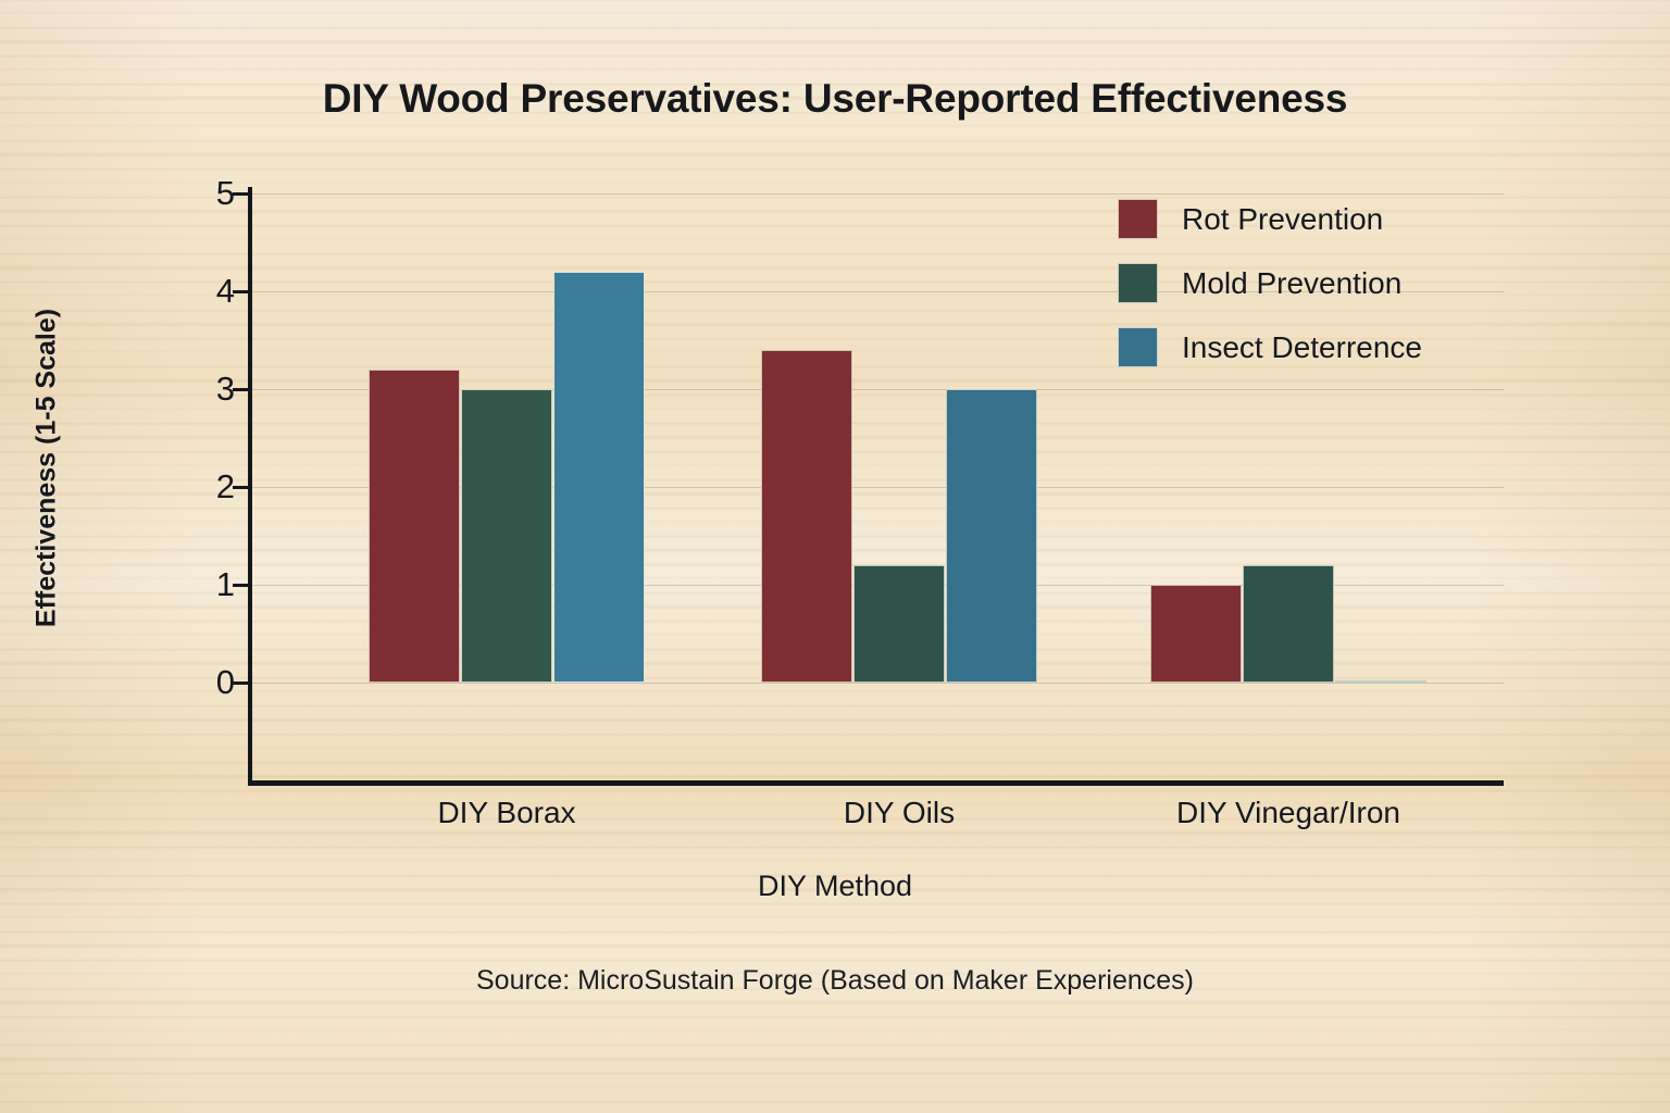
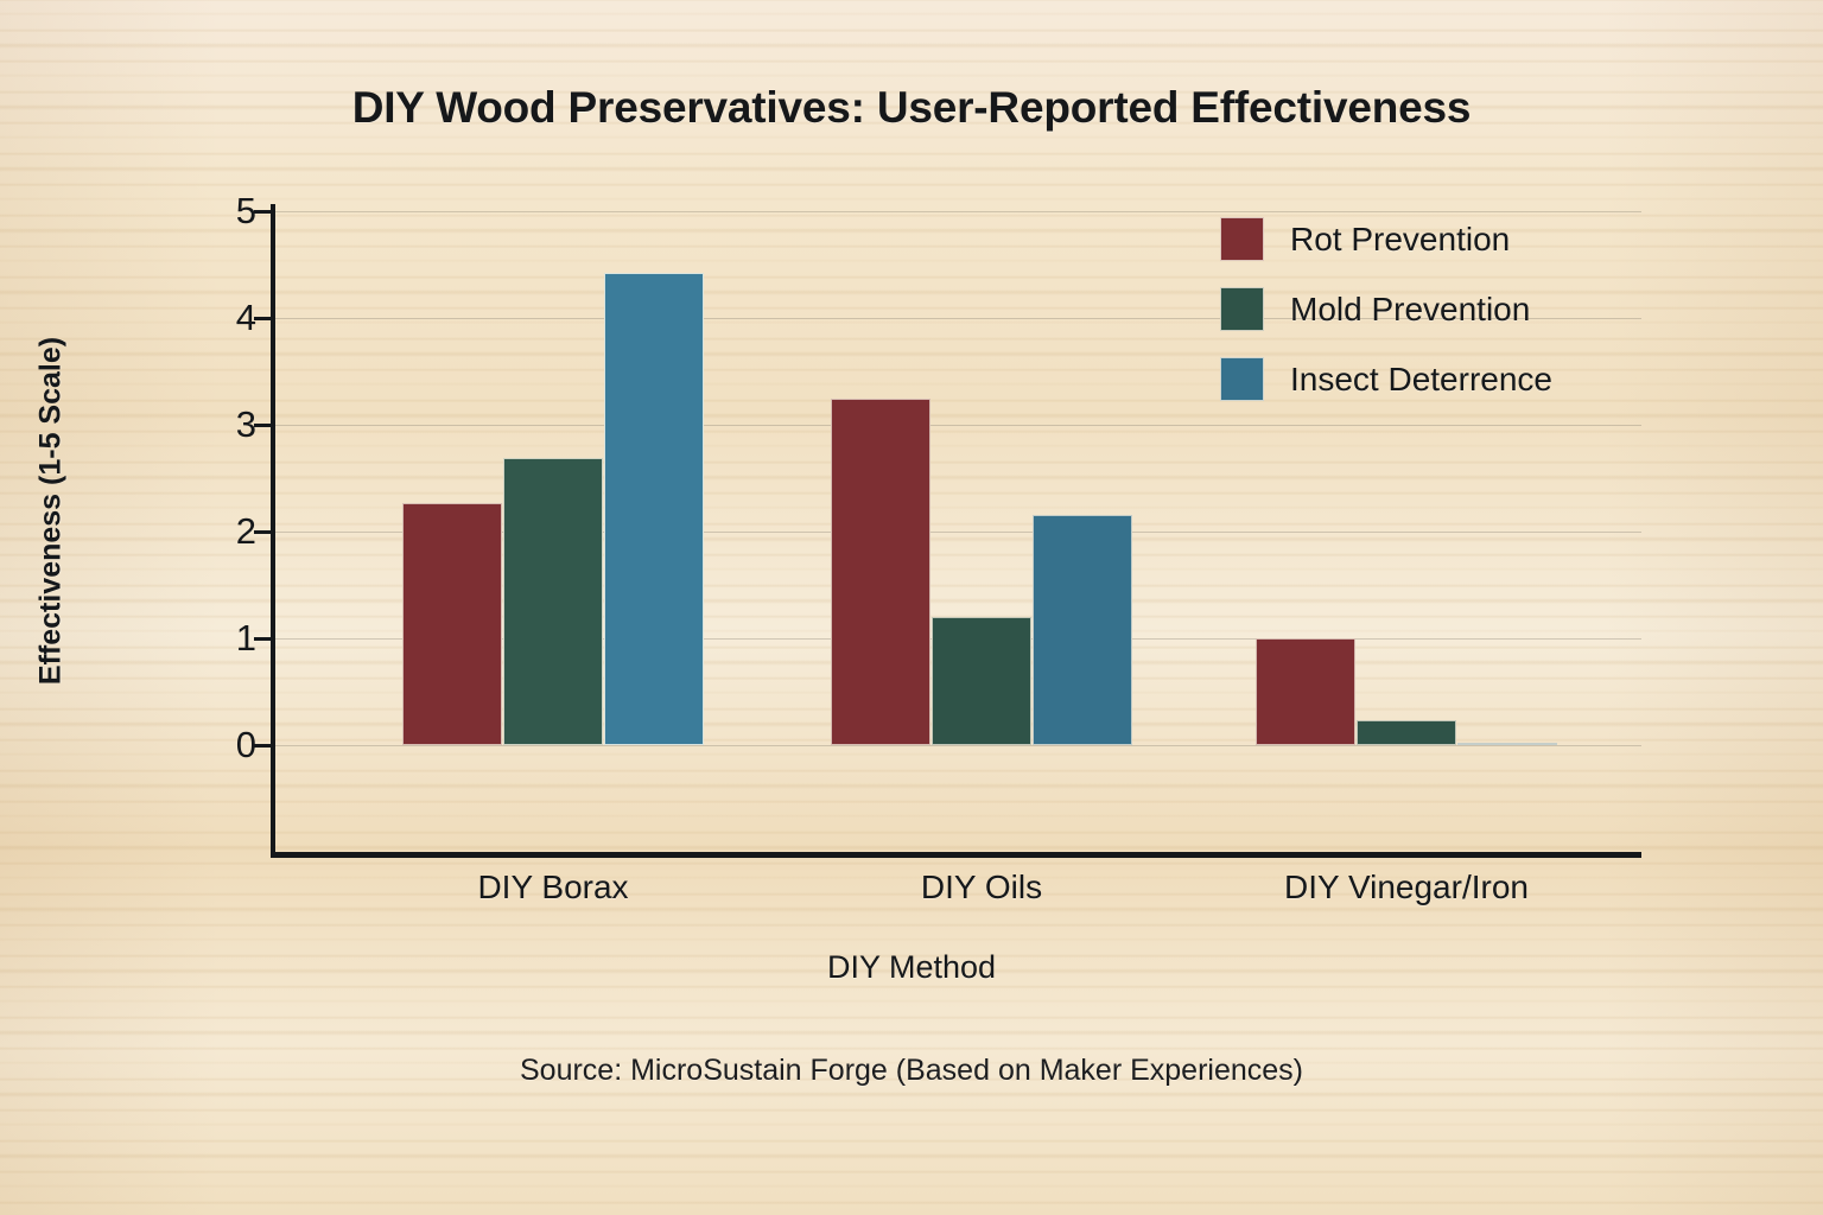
Rot Prevention/DIY Borax: 3.2 -> 2.3
Mold Prevention/DIY Borax: 3.0 -> 2.7
Insect Deterrence/DIY Borax: 4.2 -> 4.4
Rot Prevention/DIY Oils: 3.4 -> 3.2
Insect Deterrence/DIY Oils: 3.0 -> 2.2
Mold Prevention/DIY Vinegar/Iron: 1.2 -> 0.2
